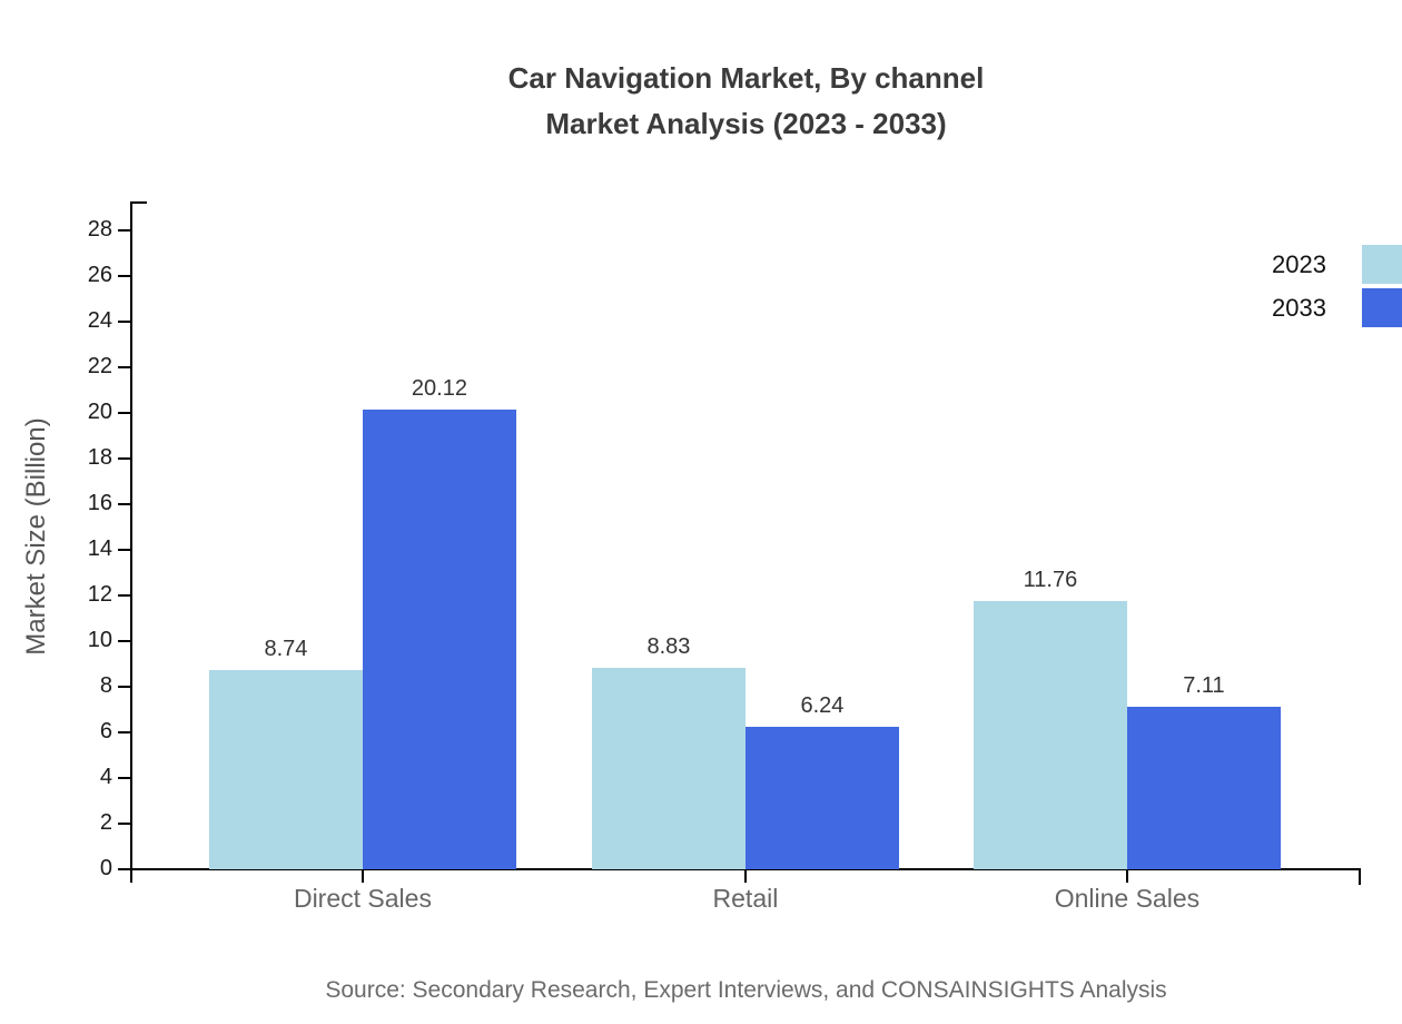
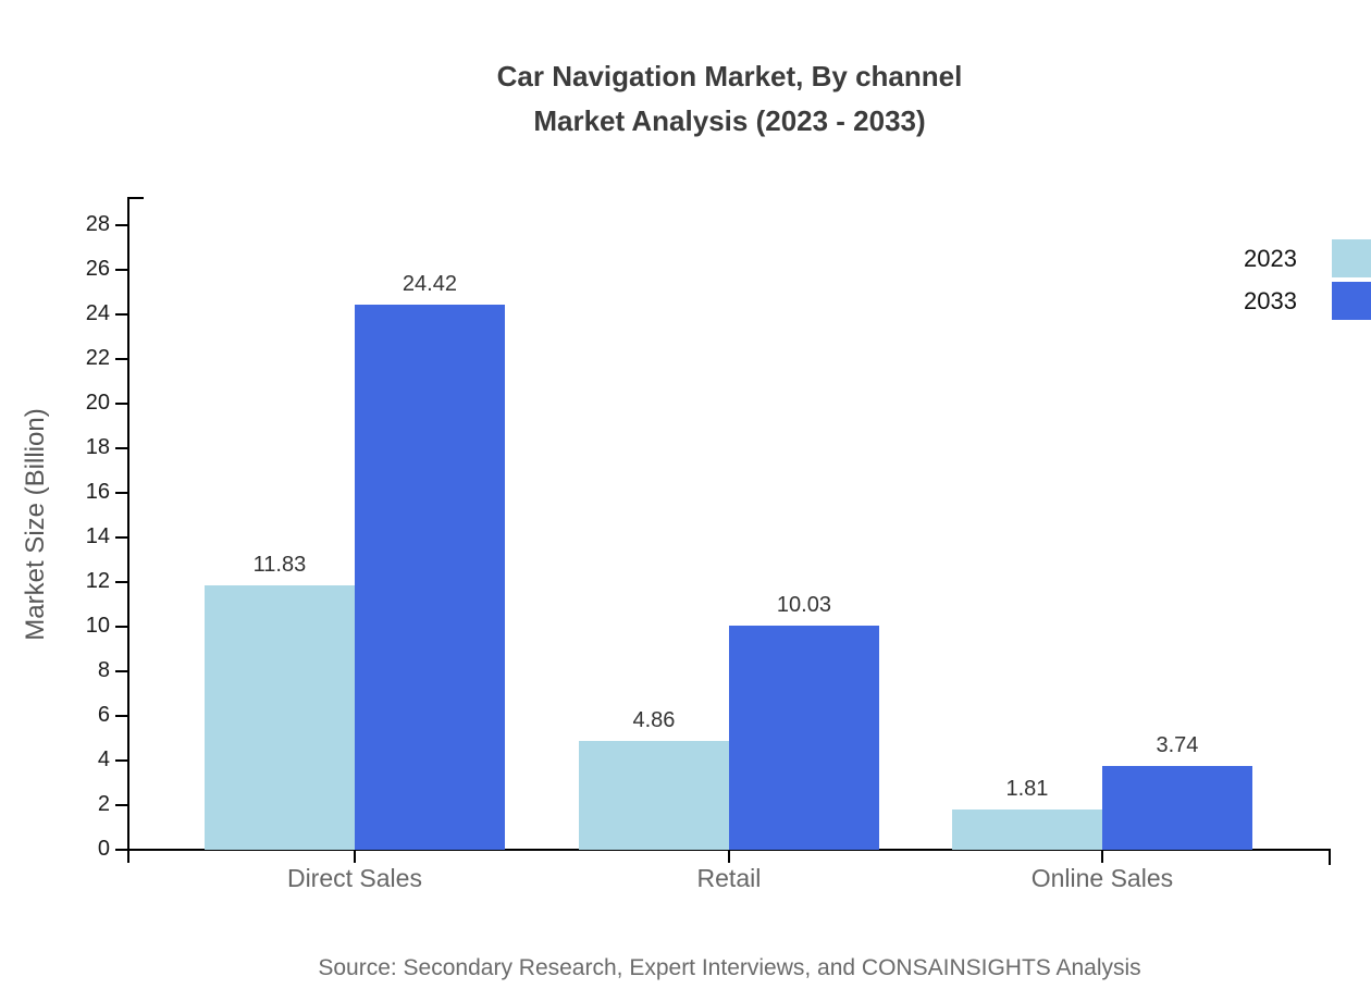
2023/Direct Sales: 8.74 -> 11.83
2033/Direct Sales: 20.12 -> 24.42
2023/Retail: 8.83 -> 4.86
2033/Retail: 6.24 -> 10.03
2023/Online Sales: 11.76 -> 1.81
2033/Online Sales: 7.11 -> 3.74
